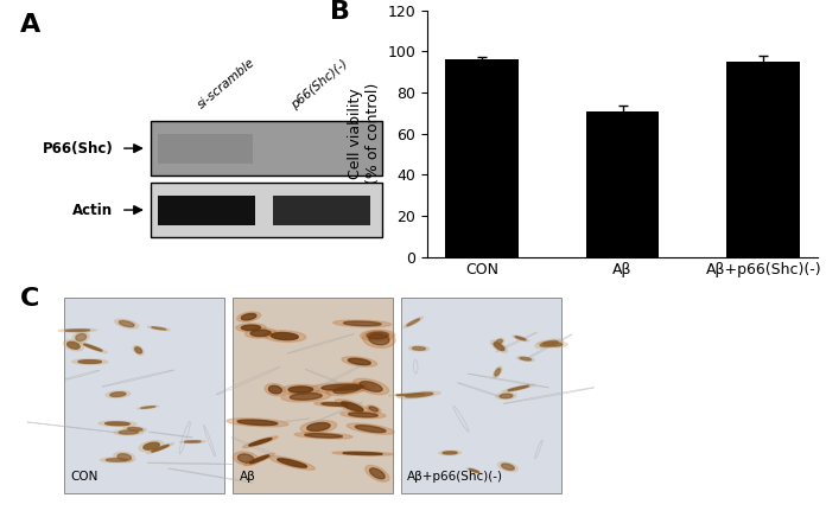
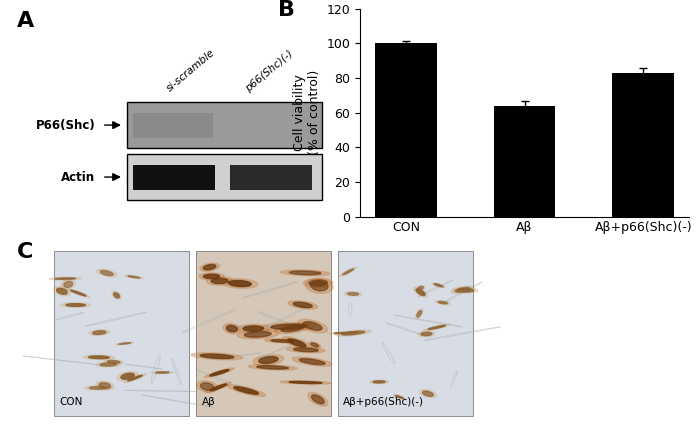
CON: 96 -> 100
Aβ: 71 -> 64
Aβ+p66(Shc)(-): 95 -> 83
